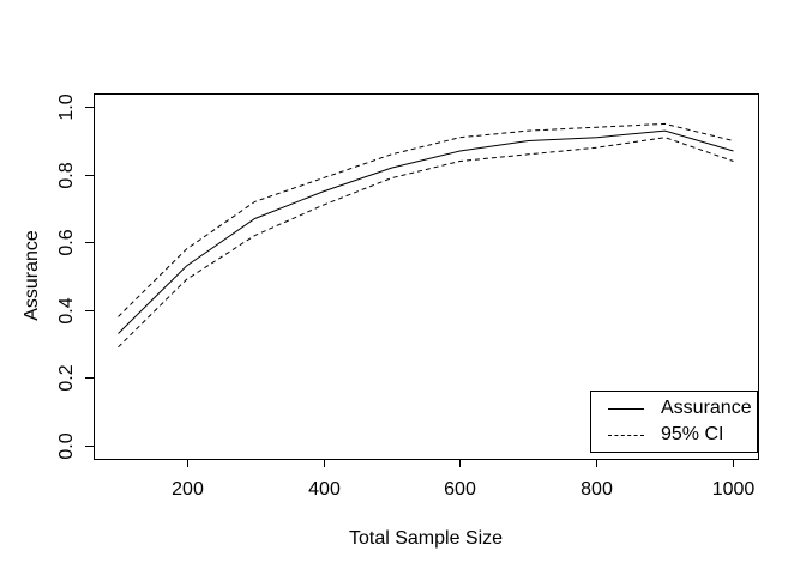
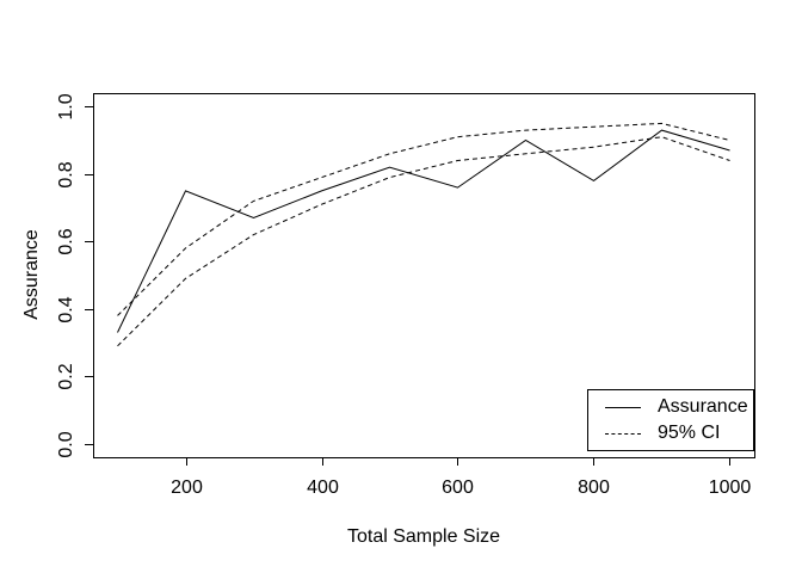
Assurance/200: 0.53 -> 0.75
Assurance/600: 0.87 -> 0.76
Assurance/800: 0.91 -> 0.78
